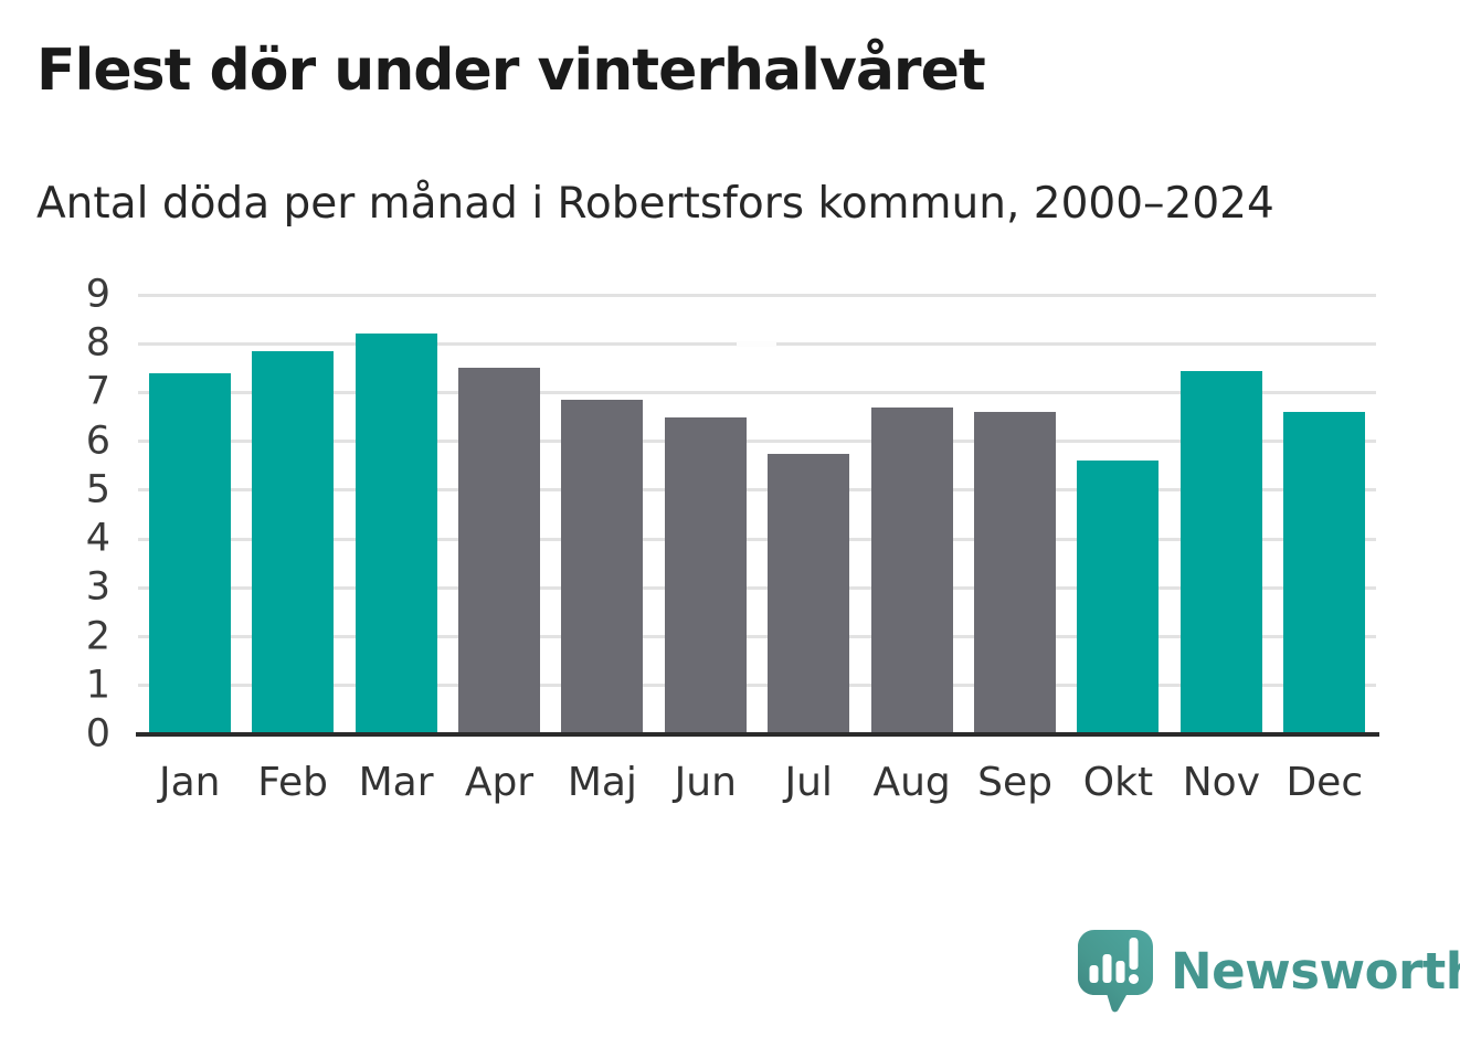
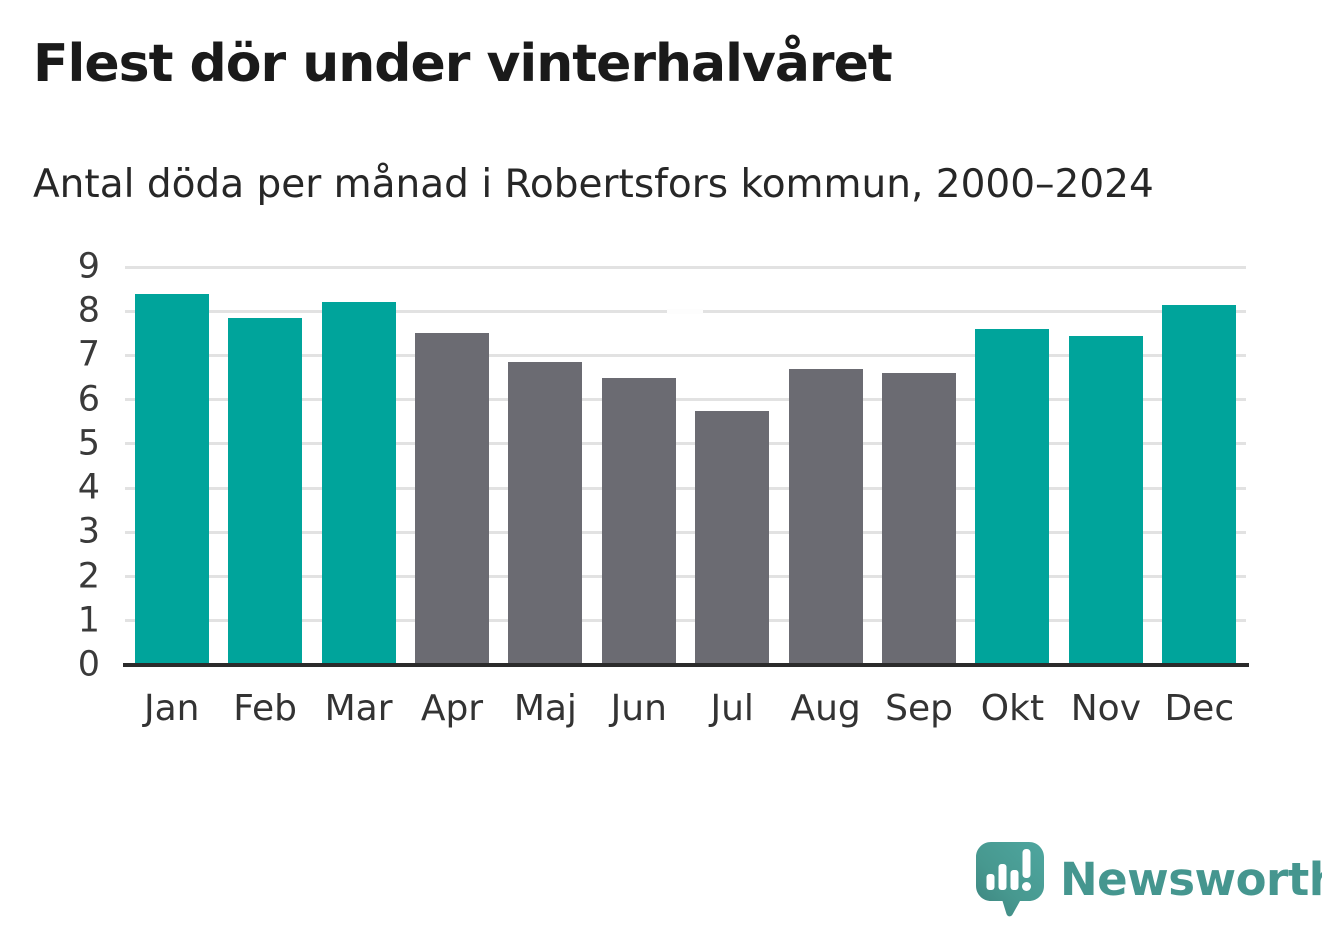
Jan: 7.4 -> 8.4
Okt: 5.6 -> 7.6
Dec: 6.6 -> 8.2
